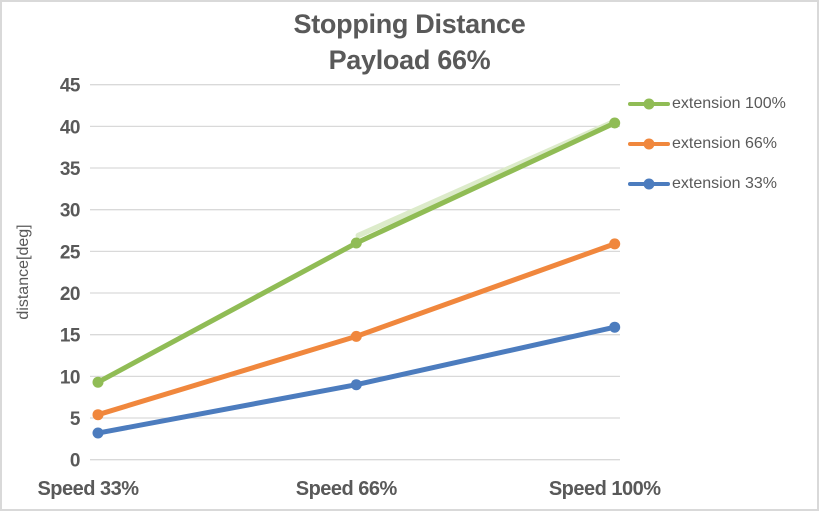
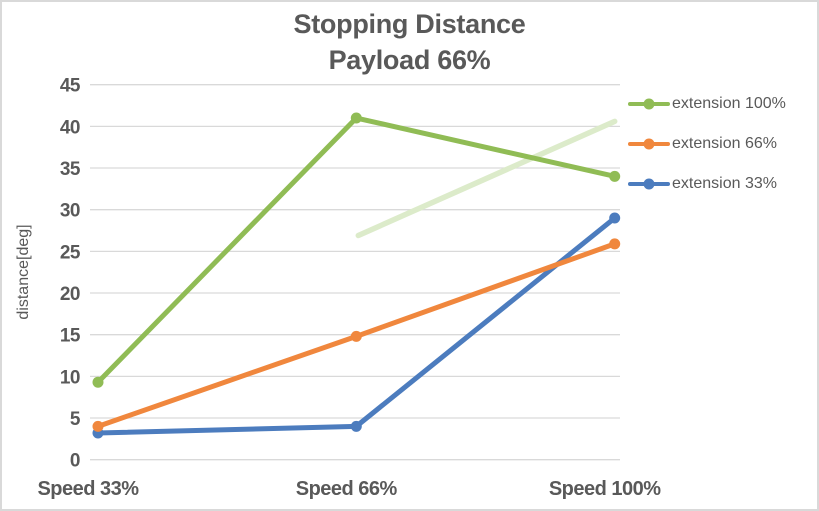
extension 66%/Speed 33%: 5 -> 4
extension 100%/Speed 66%: 26 -> 41
extension 33%/Speed 66%: 9 -> 4
extension 100%/Speed 100%: 40 -> 34
extension 33%/Speed 100%: 16 -> 29
